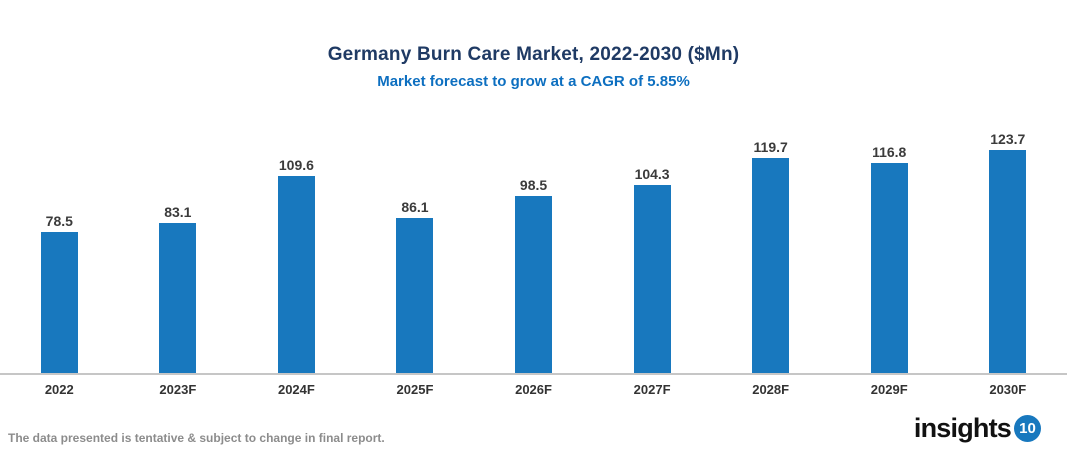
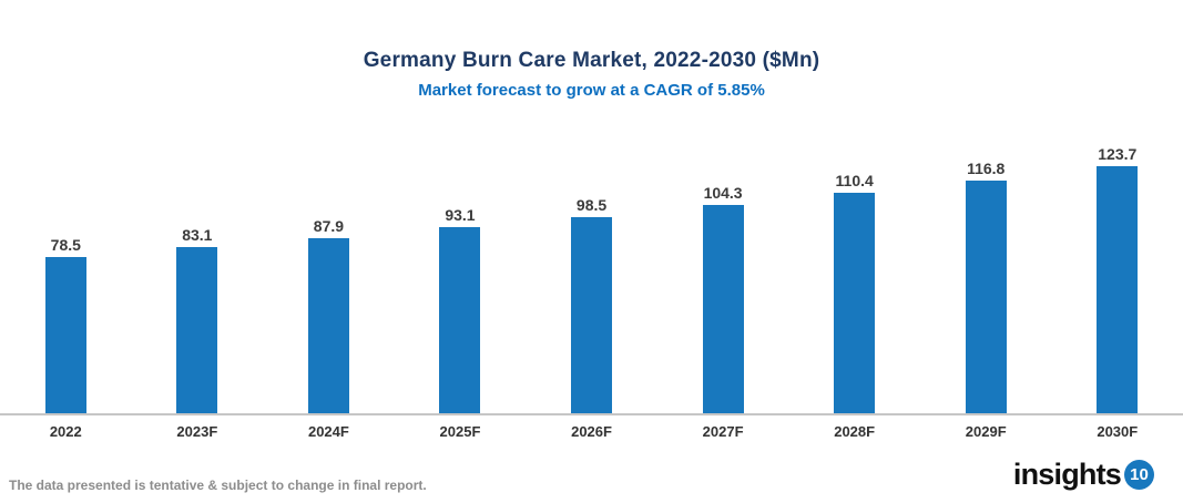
2024F: 109.6 -> 87.9
2025F: 86.1 -> 93.1
2028F: 119.7 -> 110.4
